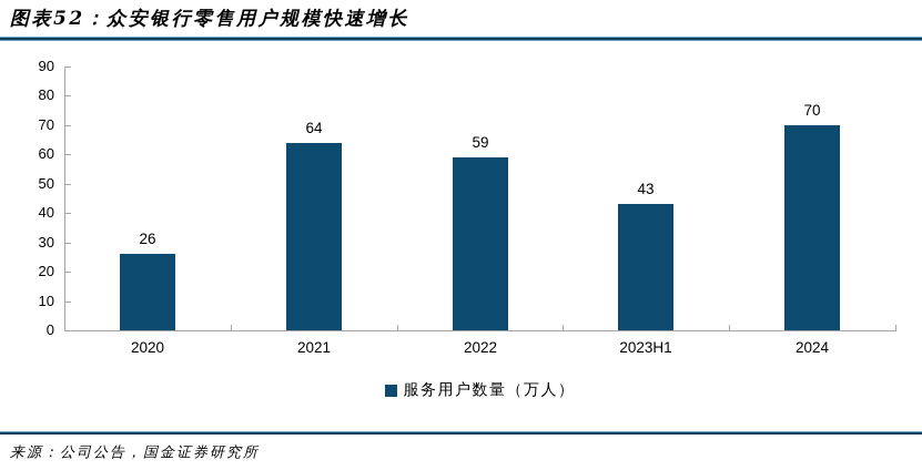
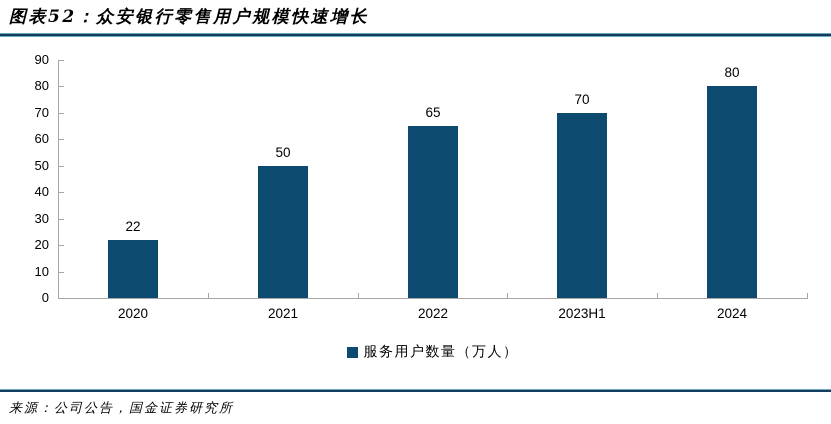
2020: 26 -> 22
2021: 64 -> 50
2022: 59 -> 65
2023H1: 43 -> 70
2024: 70 -> 80
